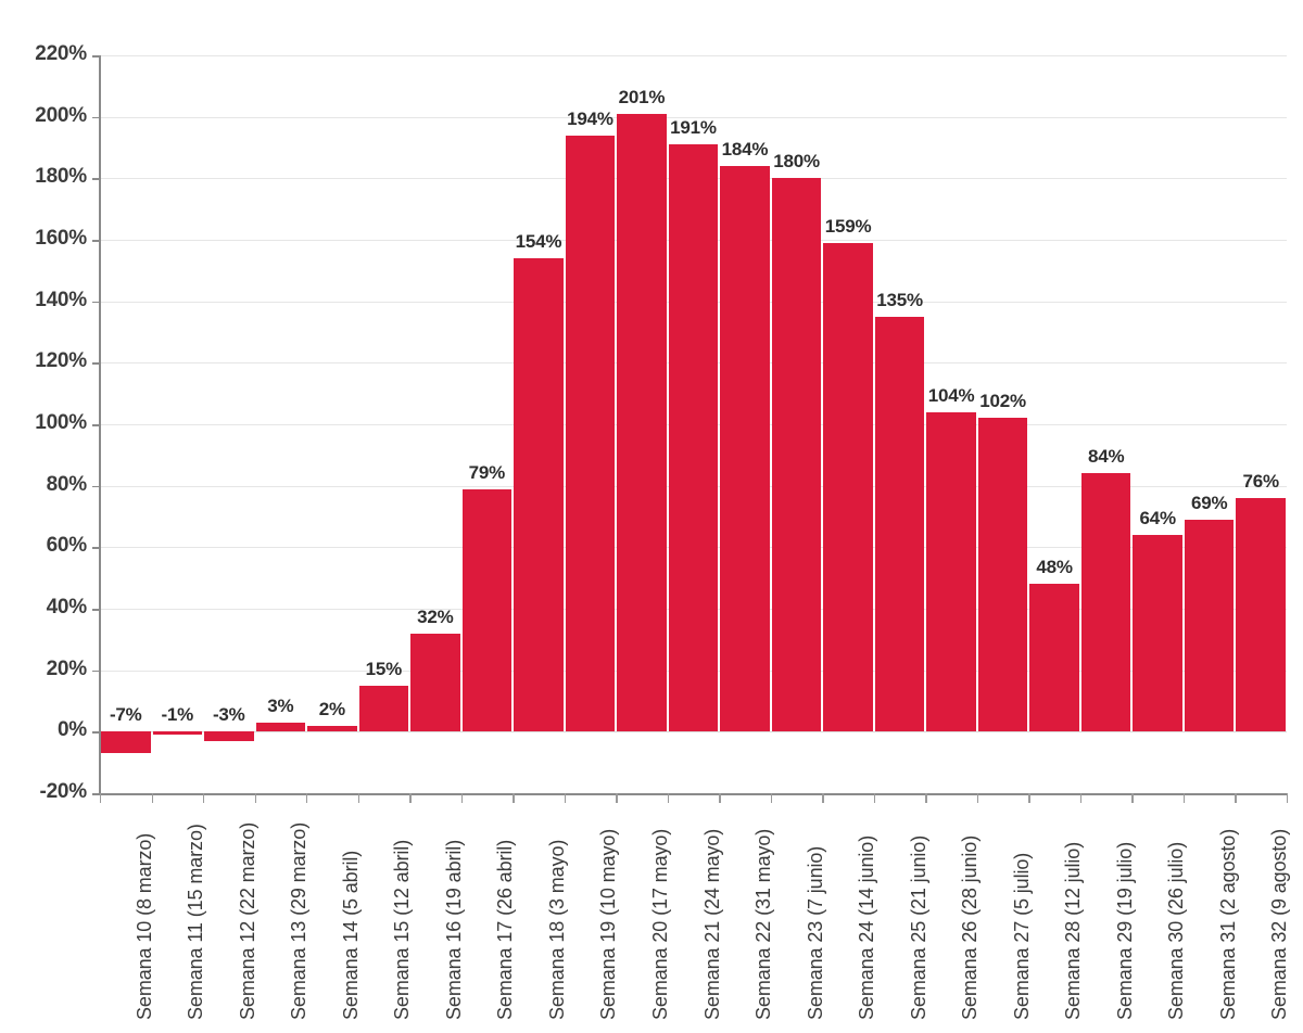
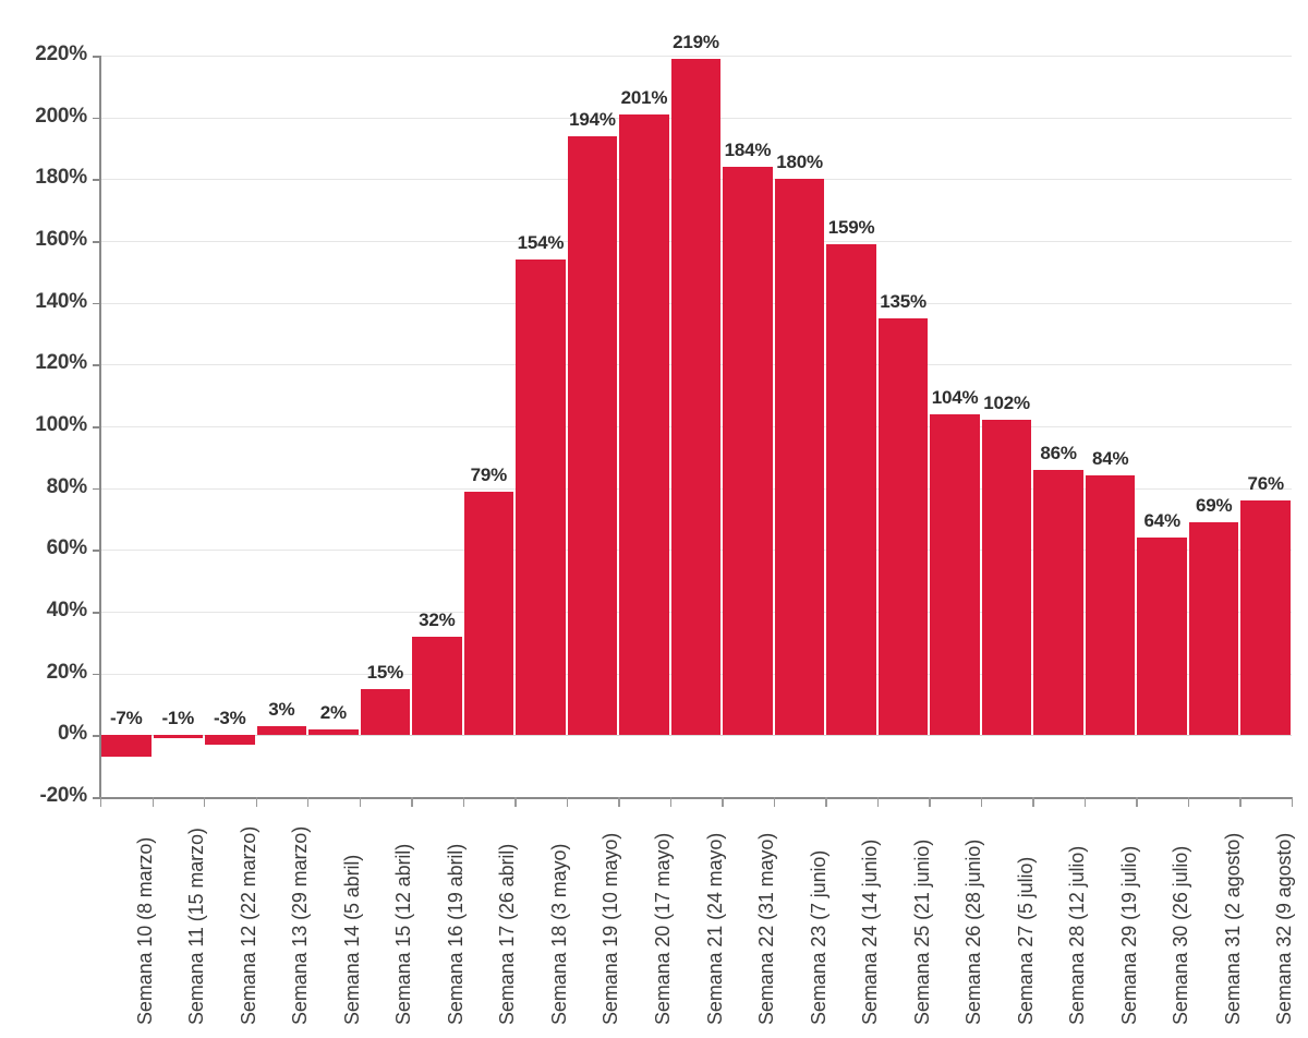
Semana 21 (24 mayo): 191% -> 219%
Semana 28 (12 julio): 48% -> 86%
